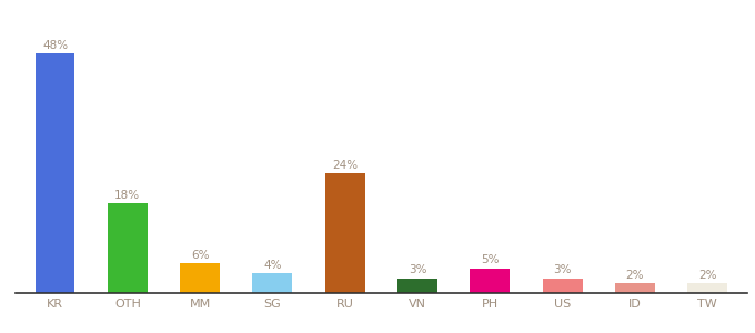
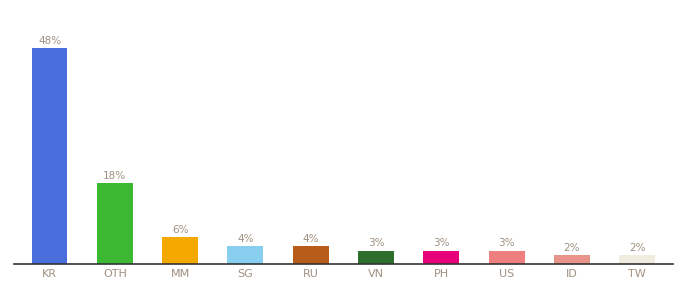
RU: 24% -> 4%
PH: 5% -> 3%
